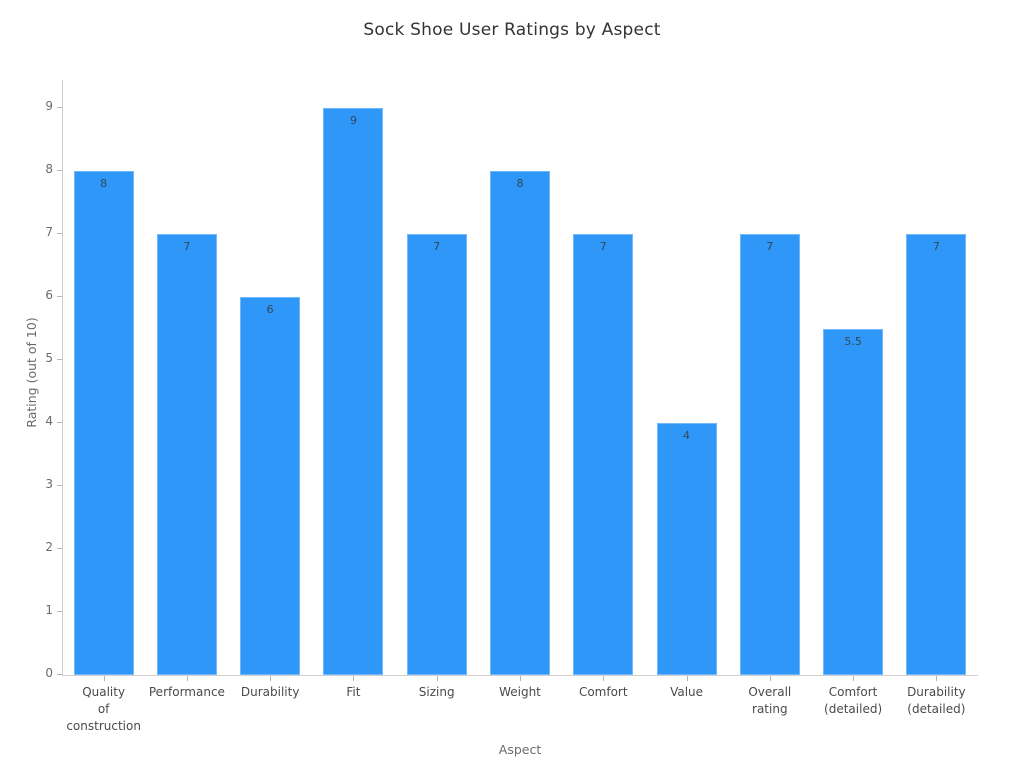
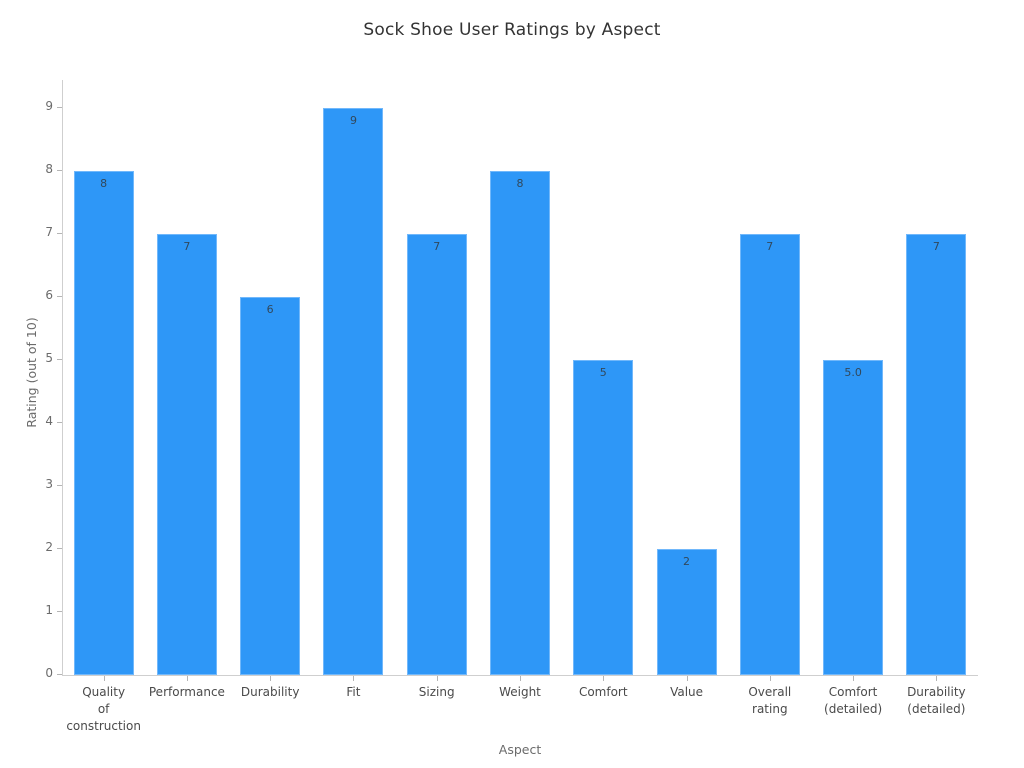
Comfort: 7 -> 5
Value: 4 -> 2
Comfort (detailed): 5.5 -> 5.0
